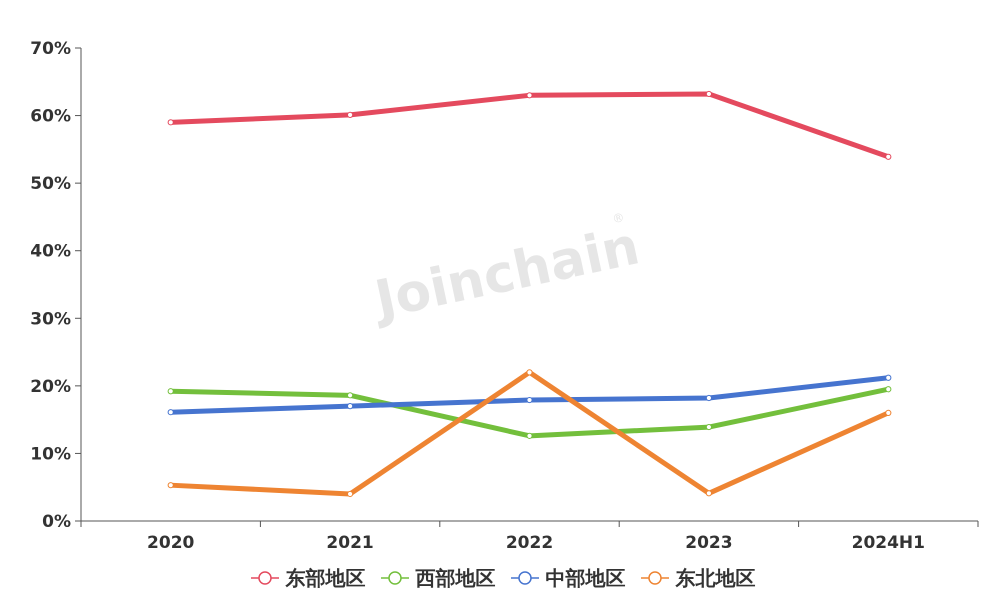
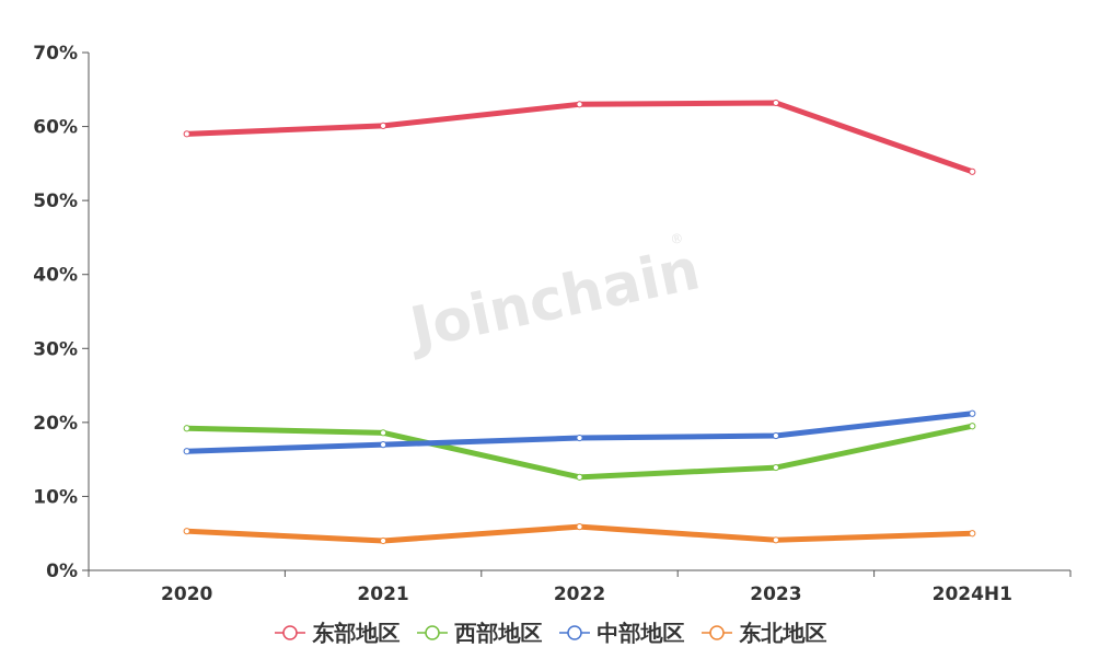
东北地区/2022: 22% -> 6%
东北地区/2024H1: 16% -> 5%
